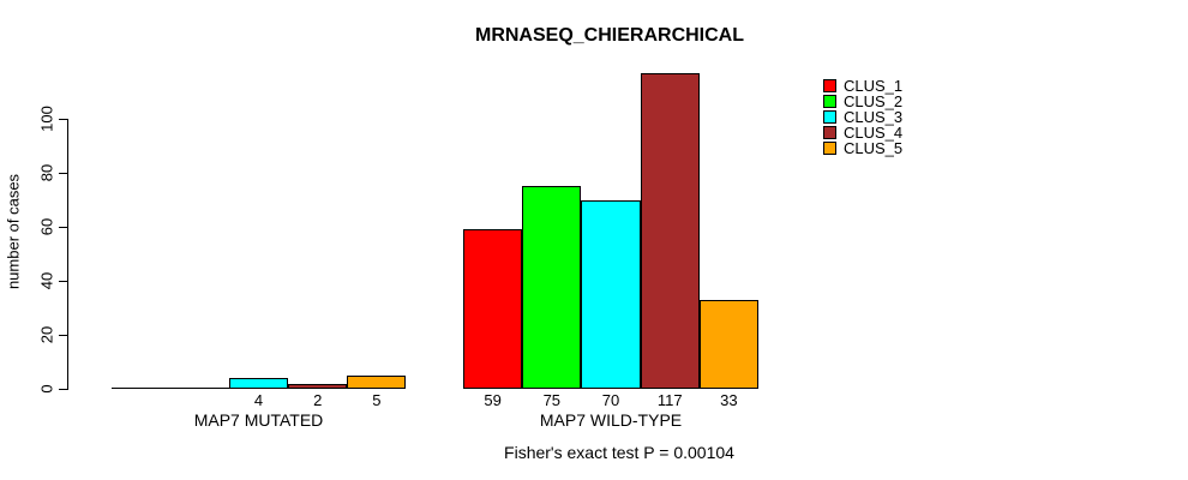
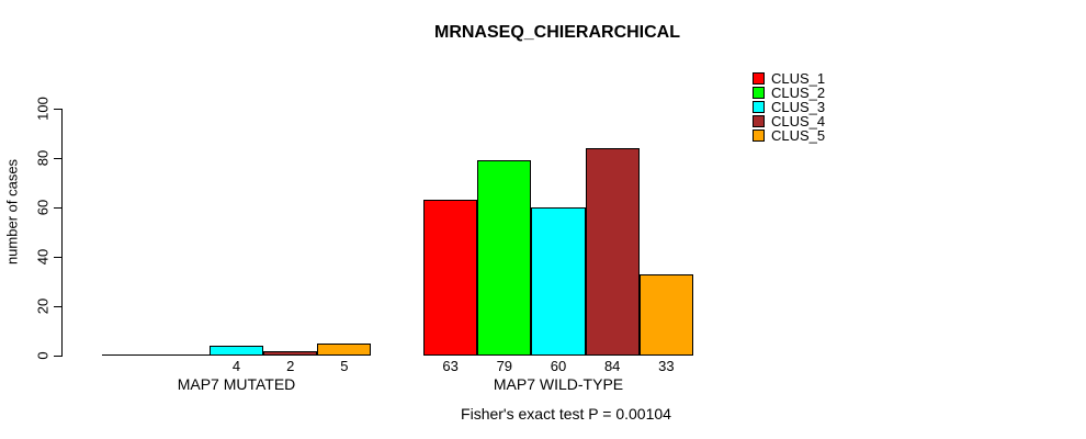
CLUS_1/MAP7 WILD-TYPE: 59 -> 63
CLUS_2/MAP7 WILD-TYPE: 75 -> 79
CLUS_3/MAP7 WILD-TYPE: 70 -> 60
CLUS_4/MAP7 WILD-TYPE: 117 -> 84
